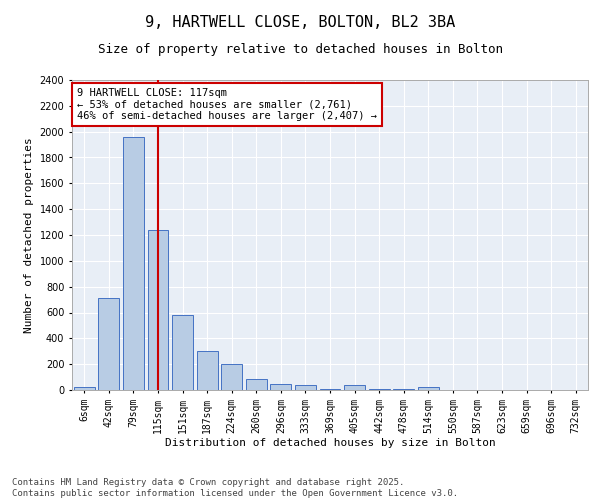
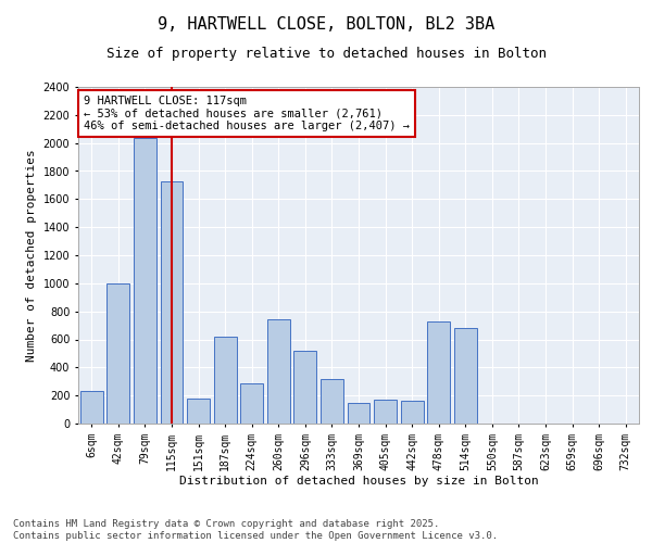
6sqm: 20 -> 230
42sqm: 720 -> 1000
79sqm: 1960 -> 2040
115sqm: 1240 -> 1730
151sqm: 580 -> 180
187sqm: 300 -> 620
224sqm: 200 -> 290
260sqm: 80 -> 740
296sqm: 50 -> 520
333sqm: 40 -> 320
369sqm: 10 -> 150
405sqm: 40 -> 170
442sqm: 0 -> 160
478sqm: 0 -> 730
514sqm: 20 -> 680
